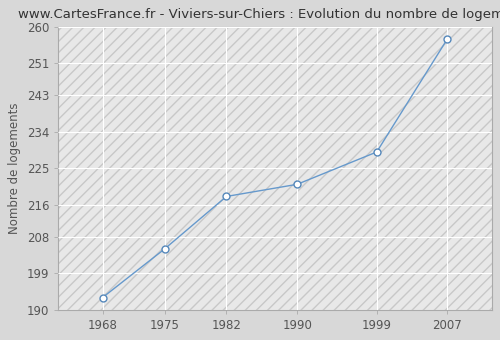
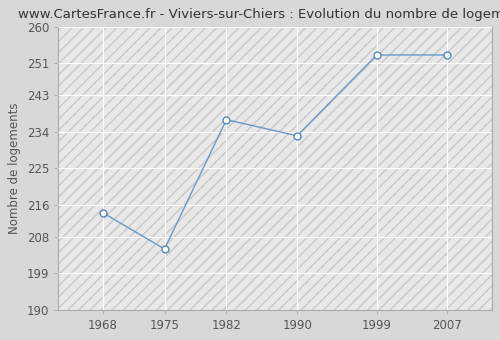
1968: 193 -> 214
1982: 218 -> 237
1990: 221 -> 233
1999: 229 -> 253
2007: 257 -> 253
